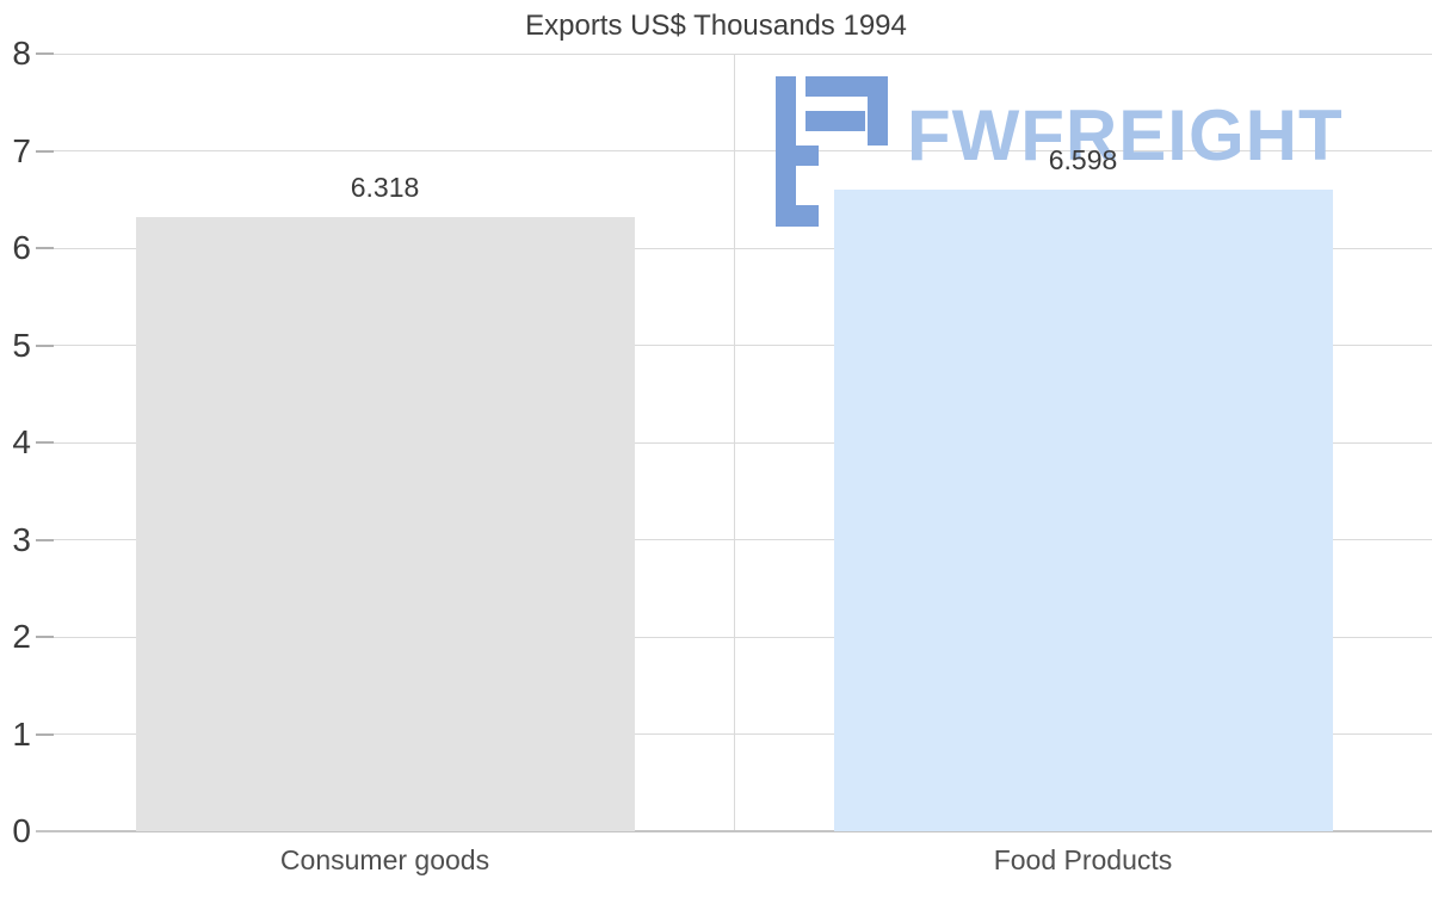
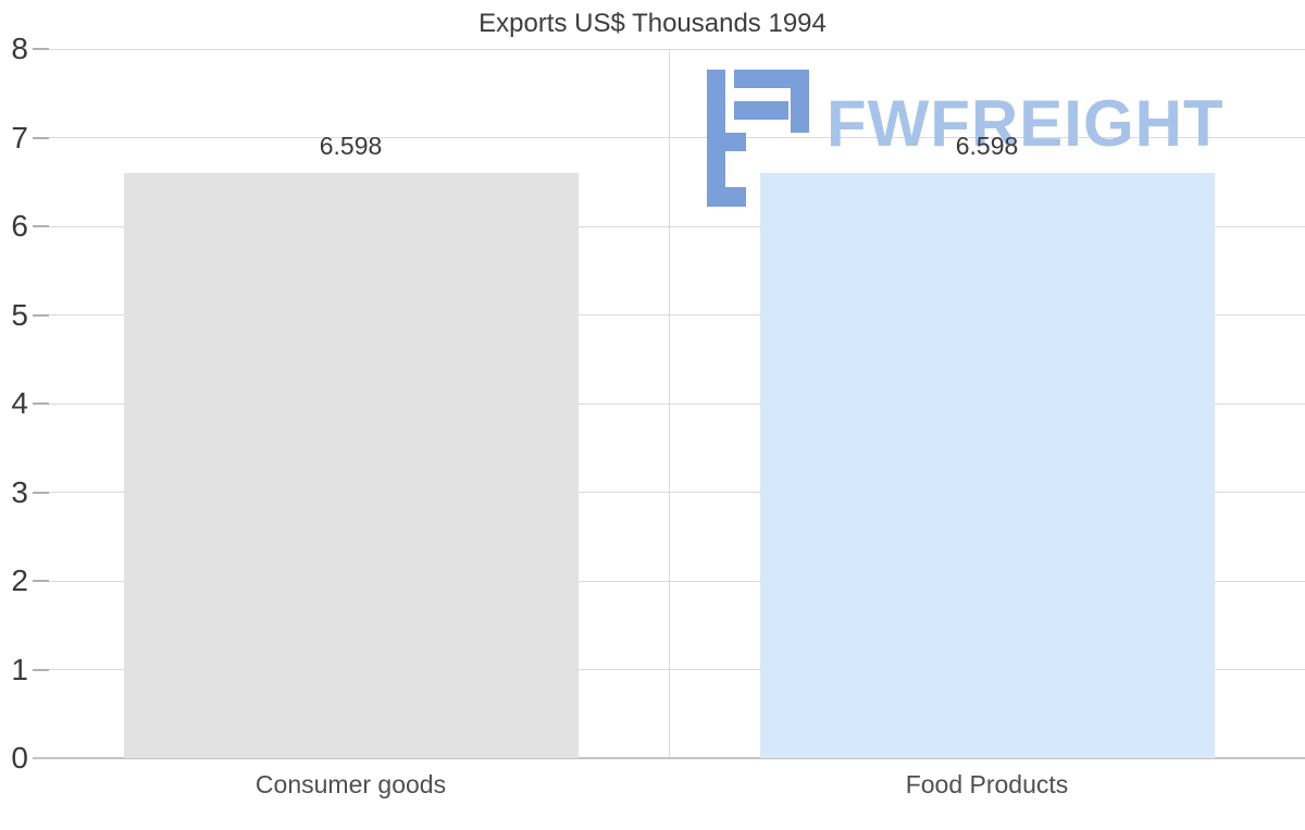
Consumer goods: 6.318 -> 6.598
